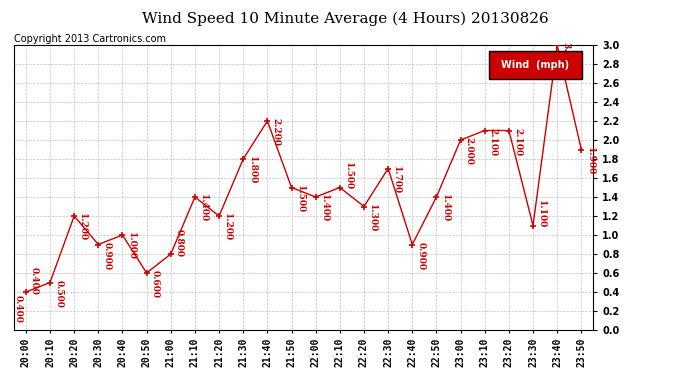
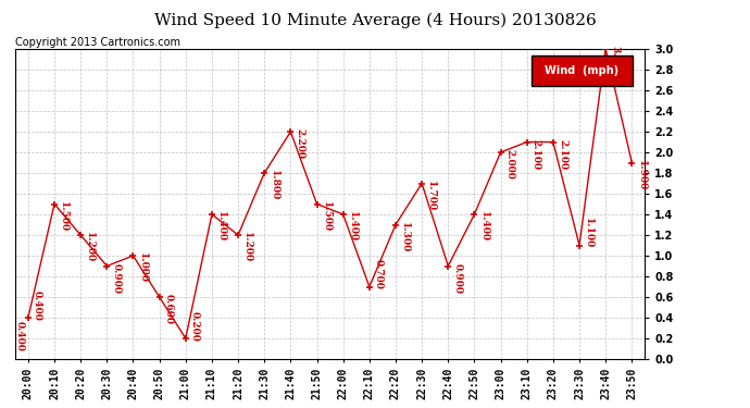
20:10: 0.500 -> 1.500
21:00: 0.800 -> 0.200
22:10: 1.500 -> 0.700
